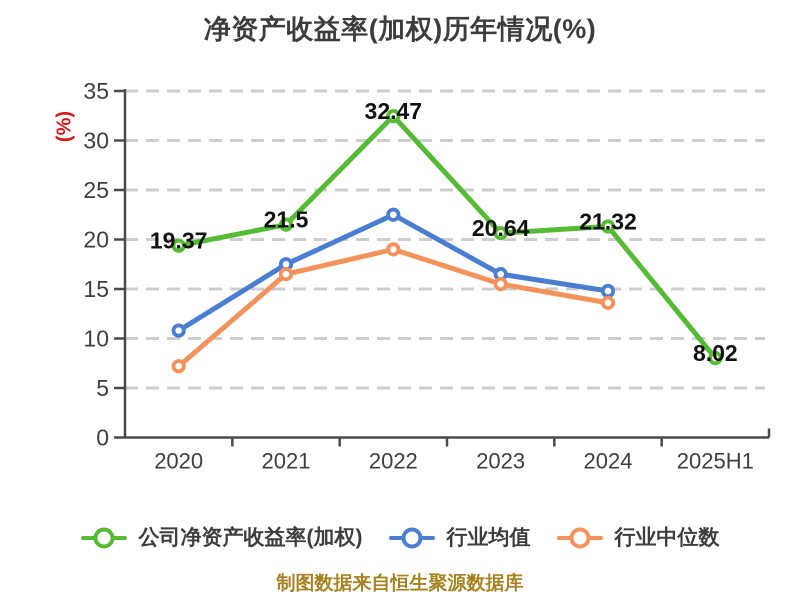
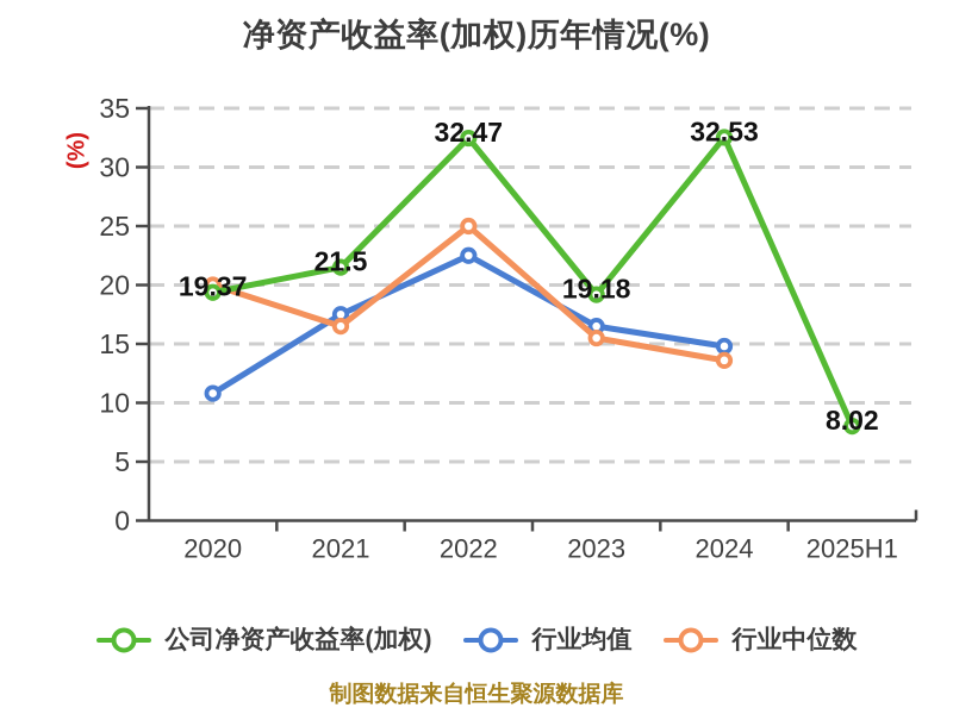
行业中位数/2020: 7 -> 20
行业中位数/2022: 19 -> 25
公司净资产收益率(加权)/2023: 20.64 -> 19.18
公司净资产收益率(加权)/2024: 21.32 -> 32.53
